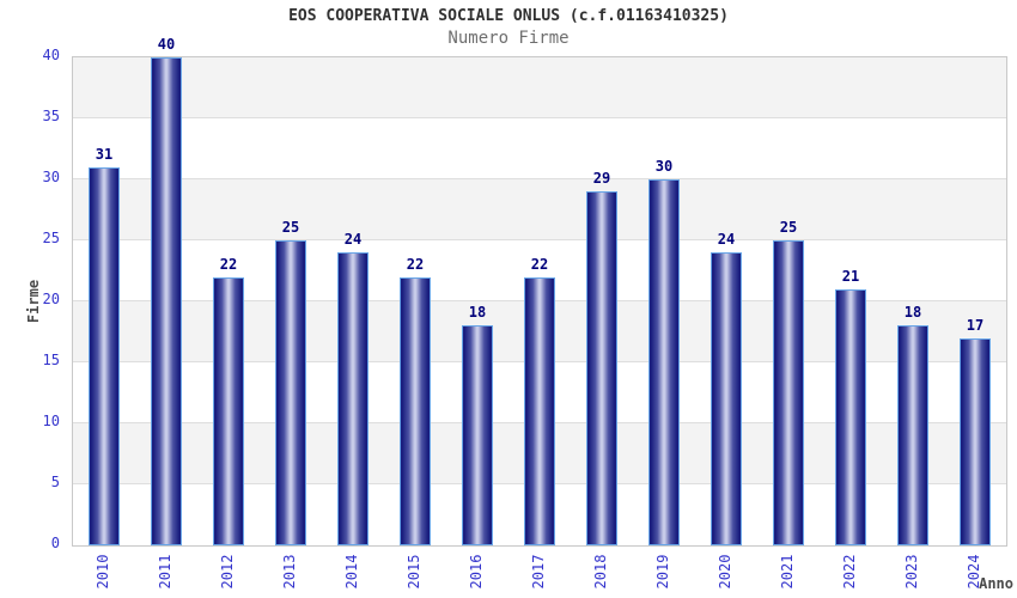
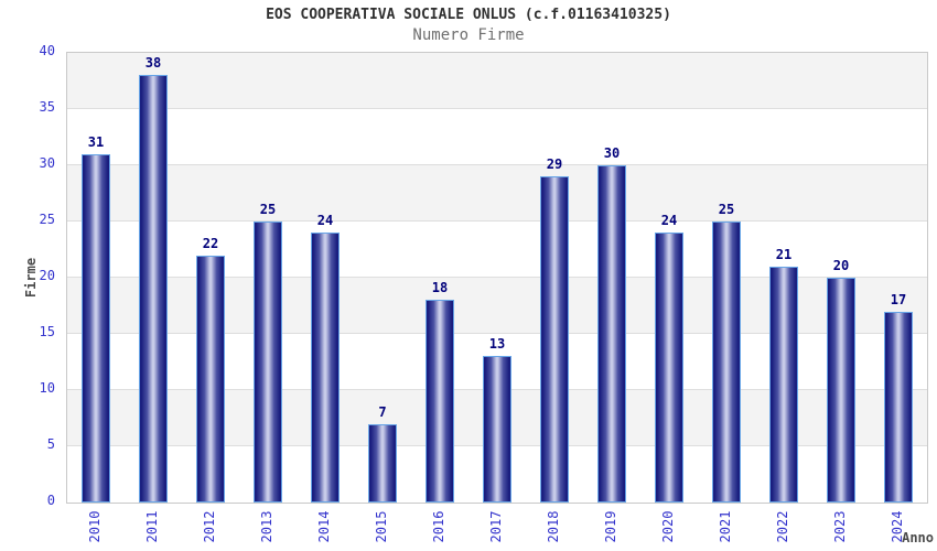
2011: 40 -> 38
2015: 22 -> 7
2017: 22 -> 13
2023: 18 -> 20
